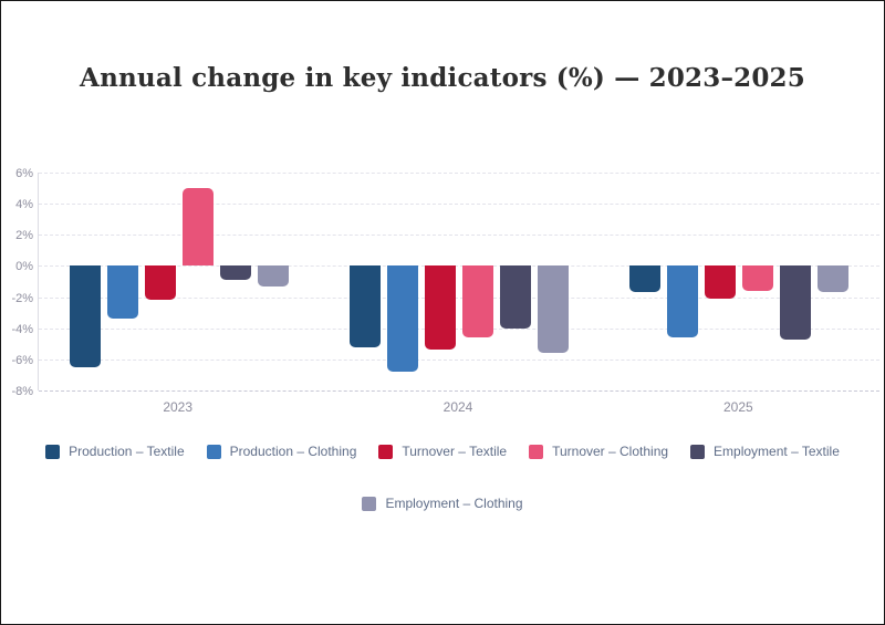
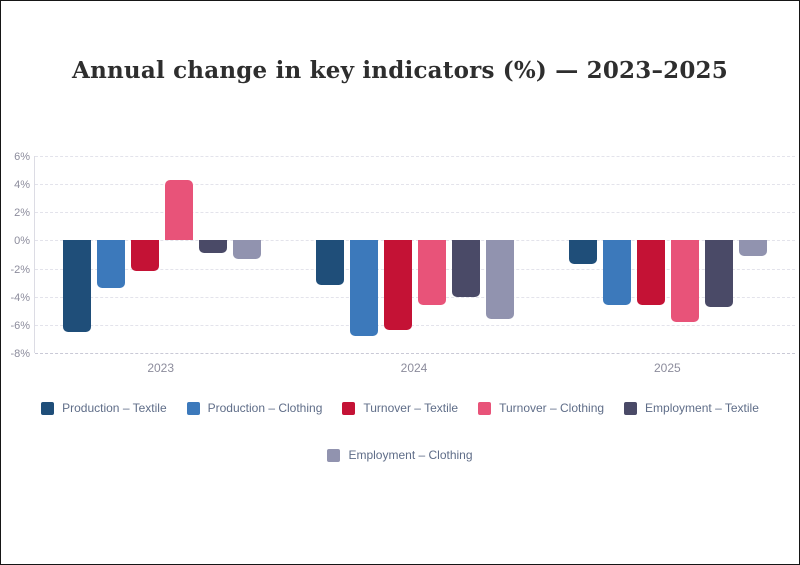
Turnover – Clothing/2023: 5.0% -> 4.3%
Production – Textile/2024: -5.2% -> -3.2%
Turnover – Textile/2024: -5.4% -> -6.4%
Turnover – Textile/2025: -2.1% -> -4.6%
Turnover – Clothing/2025: -1.6% -> -5.8%
Employment – Clothing/2025: -1.7% -> -1.1%
